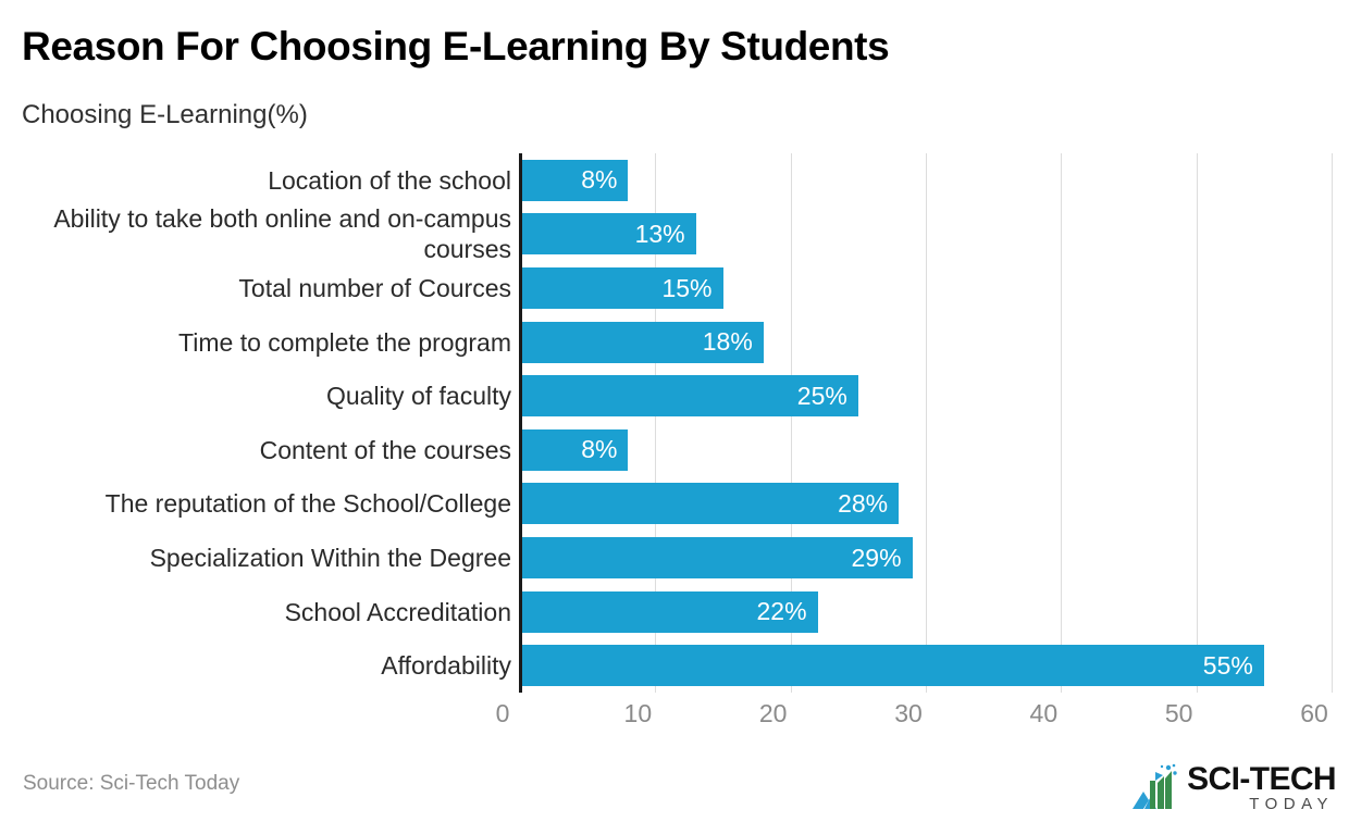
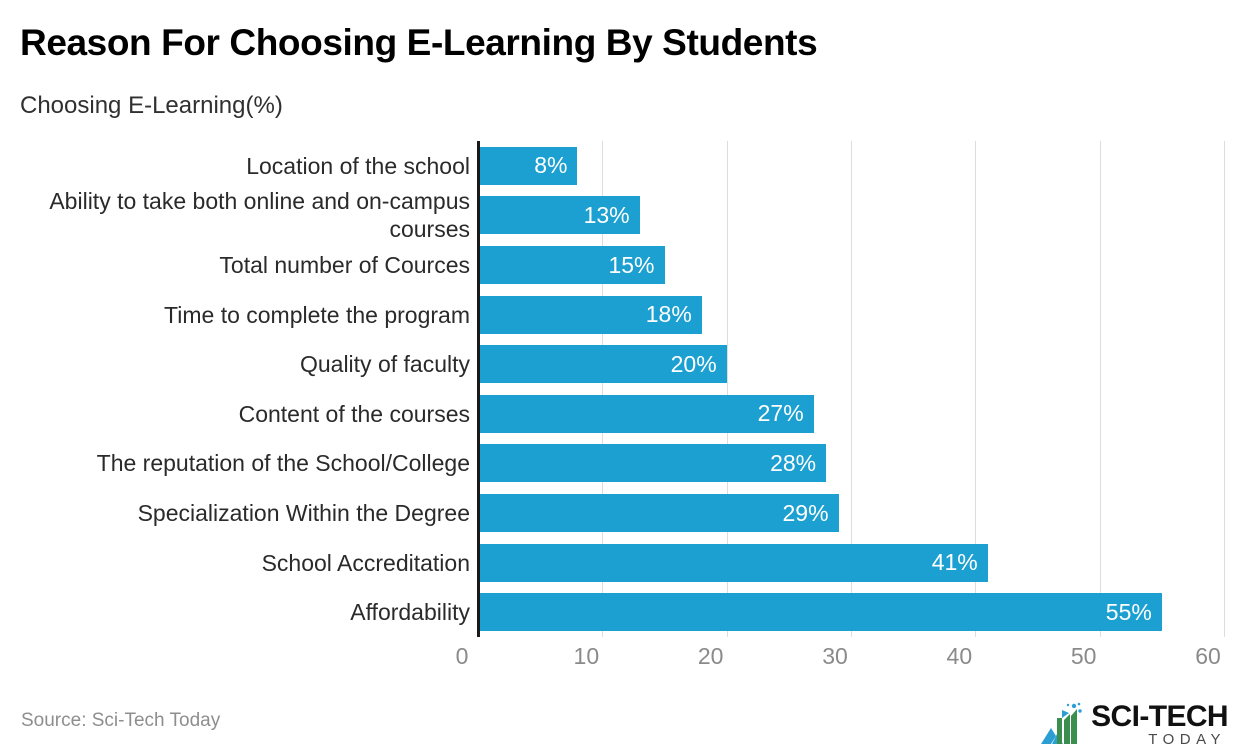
Quality of faculty: 25% -> 20%
Content of the courses: 8% -> 27%
School Accreditation: 22% -> 41%
